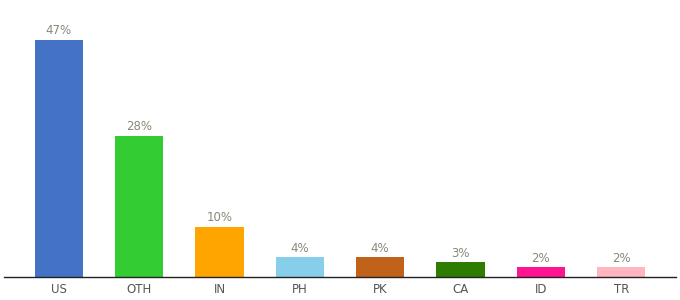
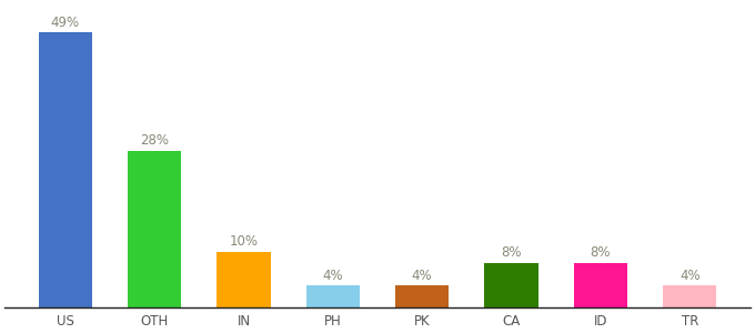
US: 47% -> 49%
CA: 3% -> 8%
ID: 2% -> 8%
TR: 2% -> 4%
